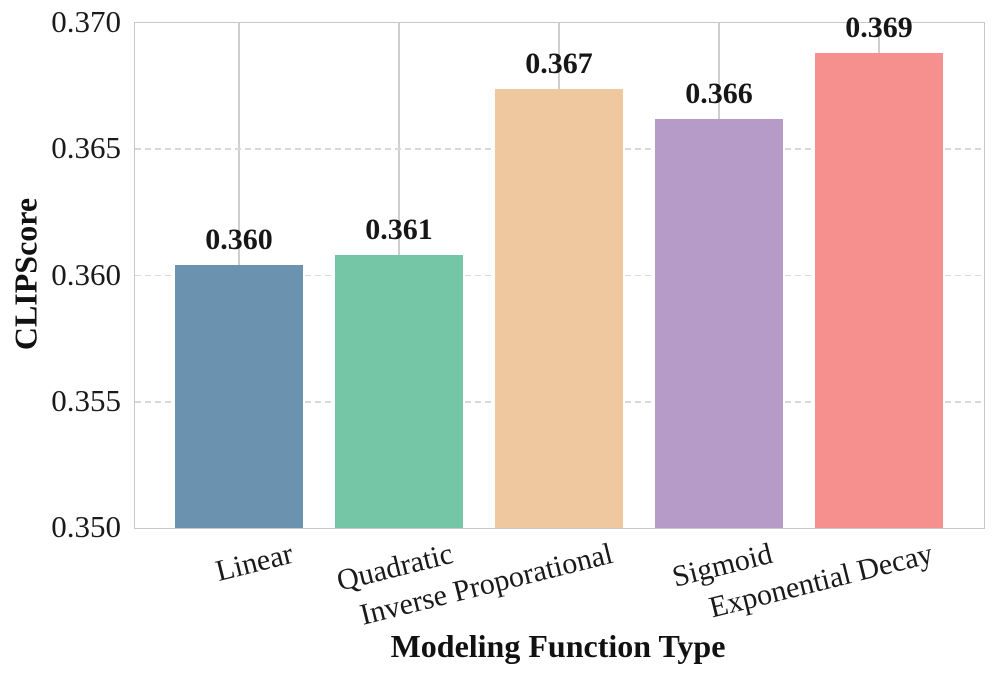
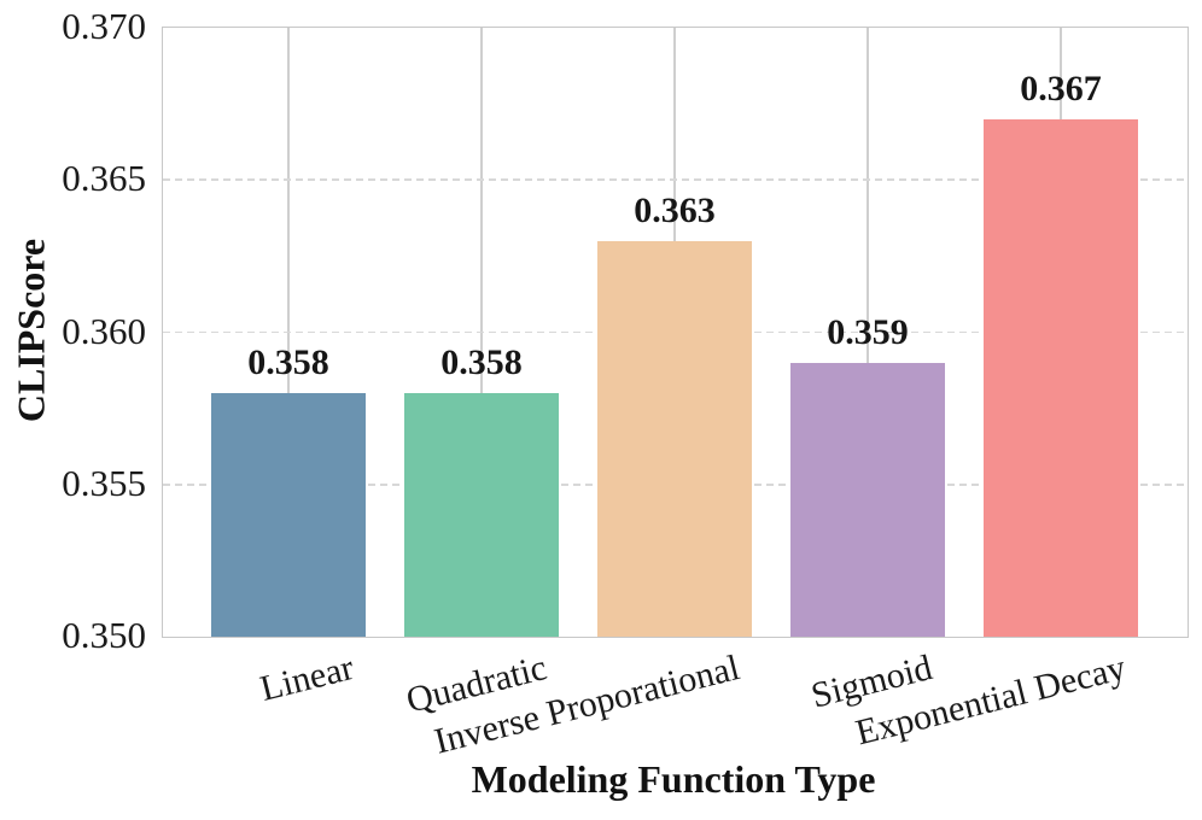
Linear: 0.360 -> 0.358
Quadratic: 0.361 -> 0.358
Inverse Proporational: 0.367 -> 0.363
Sigmoid: 0.366 -> 0.359
Exponential Decay: 0.369 -> 0.367
